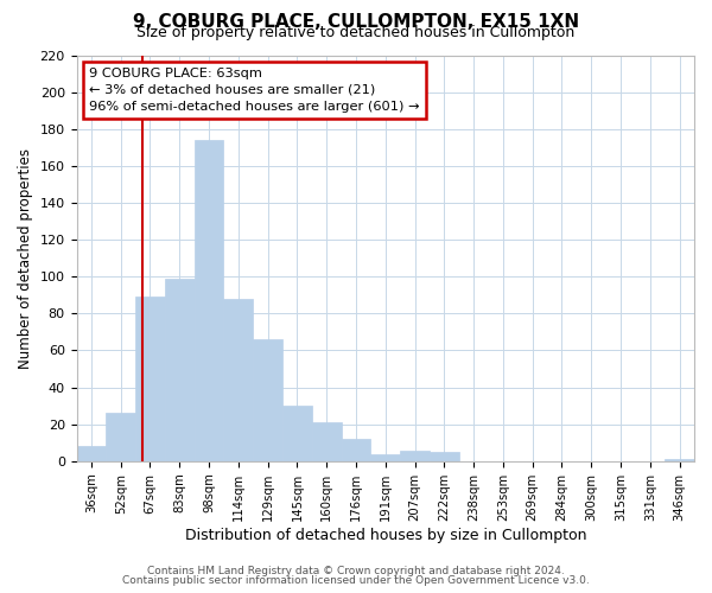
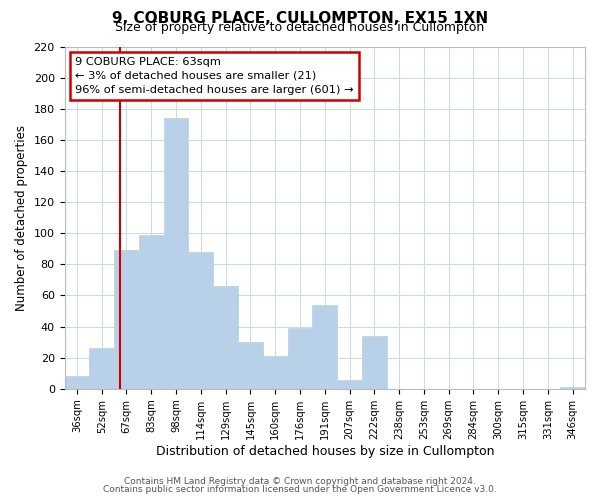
176sqm: 12 -> 39
191sqm: 4 -> 54
222sqm: 5 -> 34
